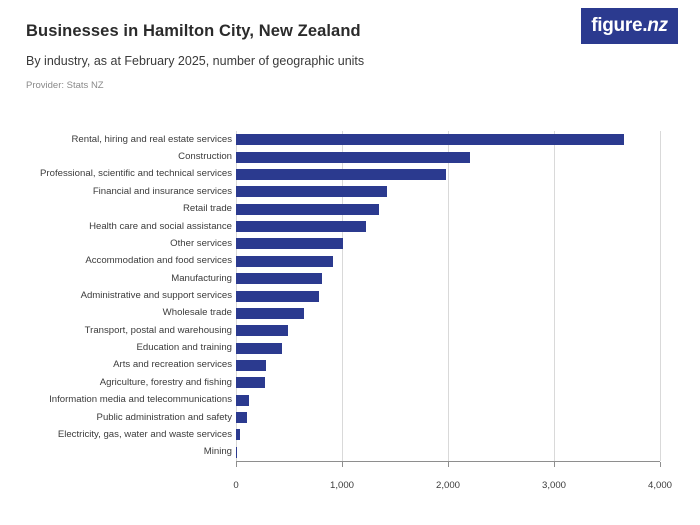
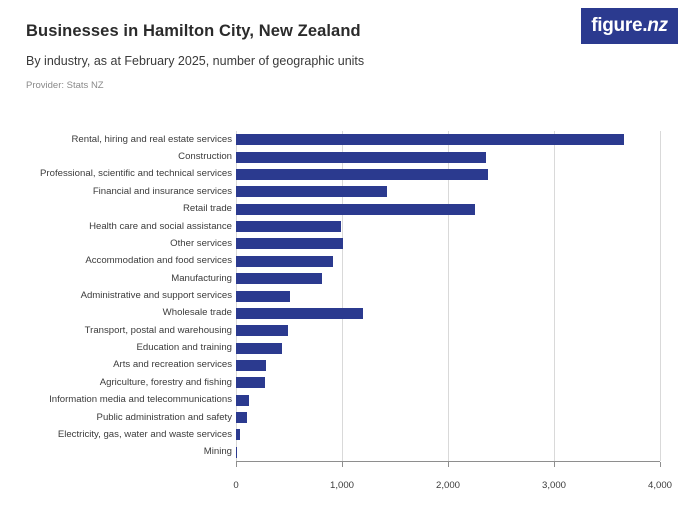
Construction: 2200 -> 2360
Professional, scientific and technical services: 1980 -> 2380
Retail trade: 1350 -> 2250
Health care and social assistance: 1230 -> 990
Administrative and support services: 780 -> 510
Wholesale trade: 640 -> 1200
